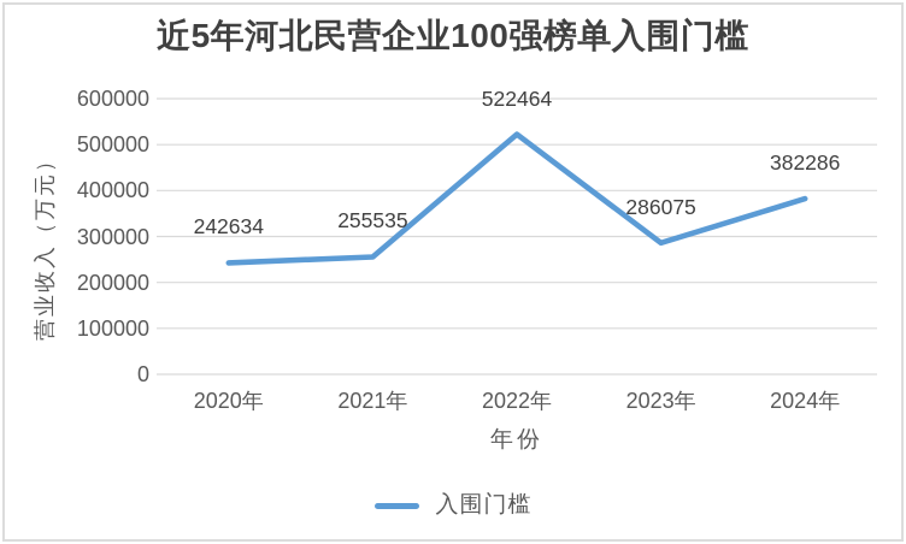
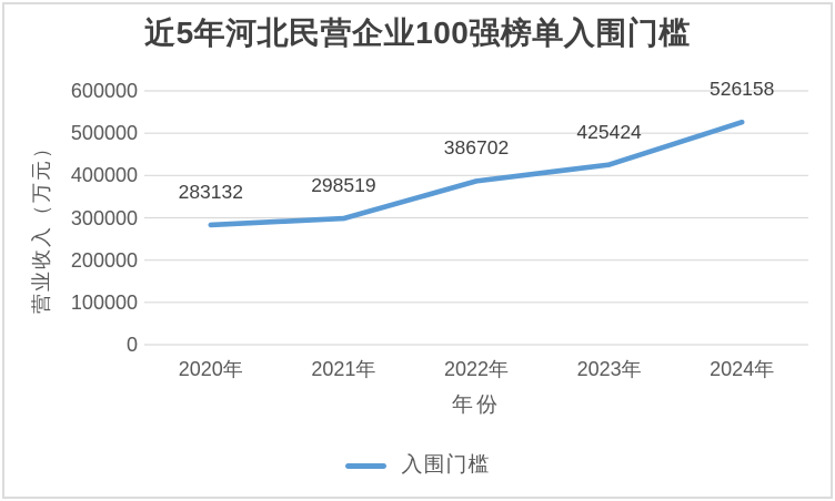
2020年: 242634 -> 283132
2021年: 255535 -> 298519
2022年: 522464 -> 386702
2023年: 286075 -> 425424
2024年: 382286 -> 526158
